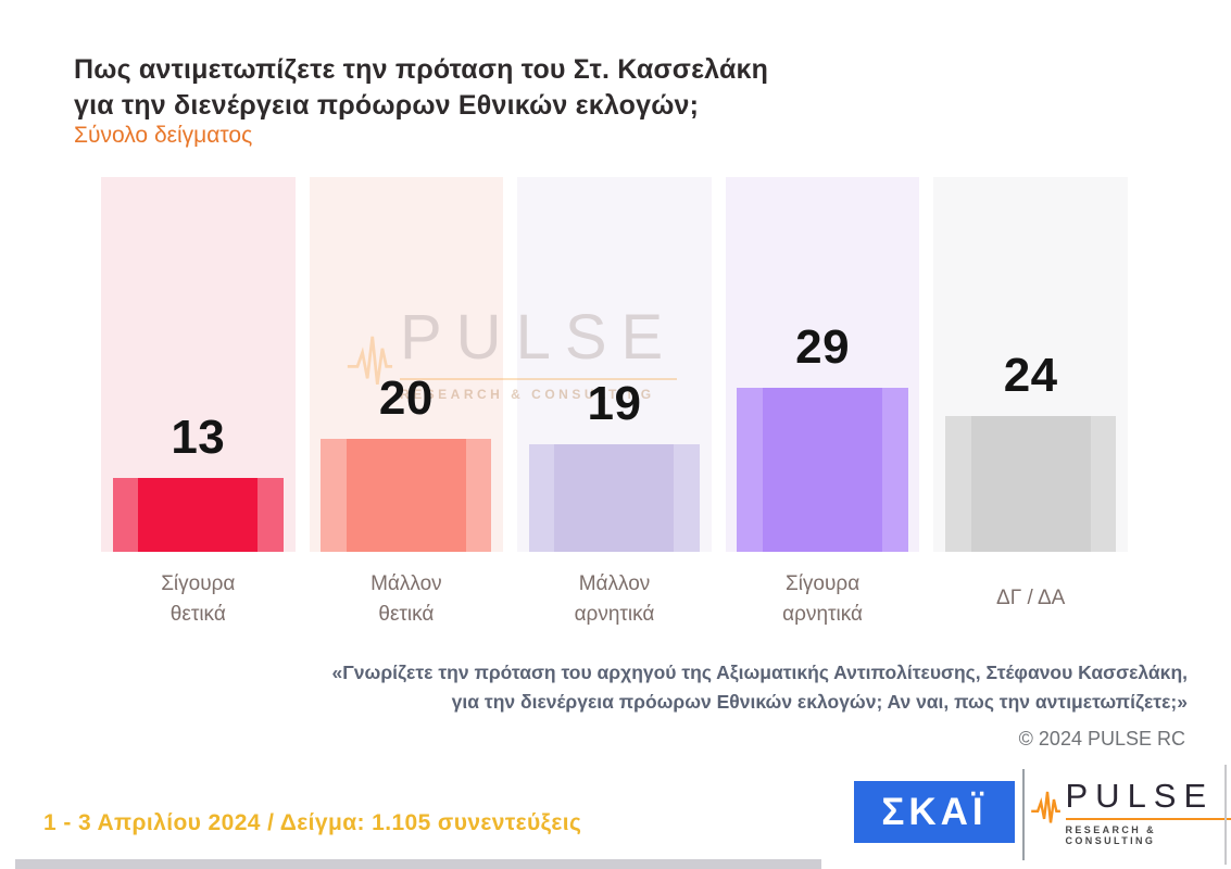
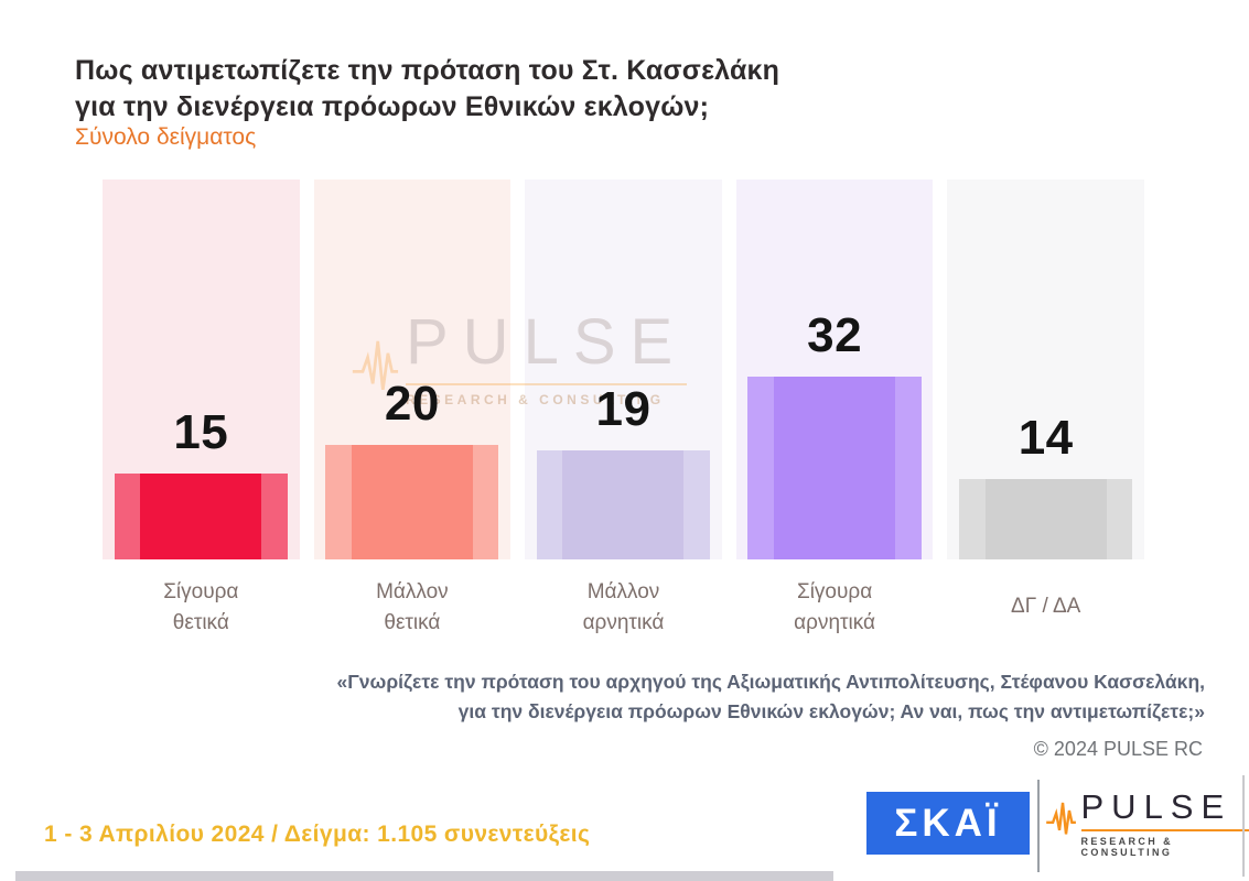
Σίγουρα θετικά: 13 -> 15
Σίγουρα αρνητικά: 29 -> 32
ΔΓ / ΔΑ: 24 -> 14
